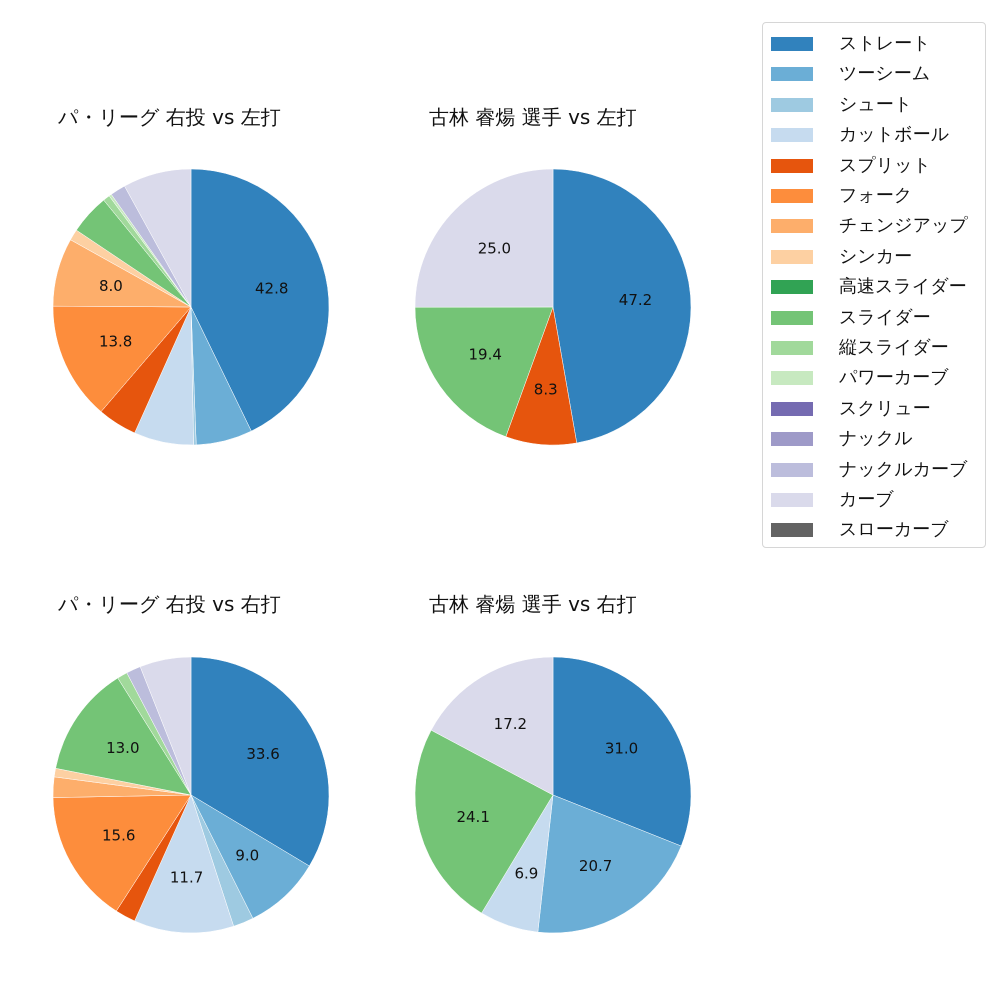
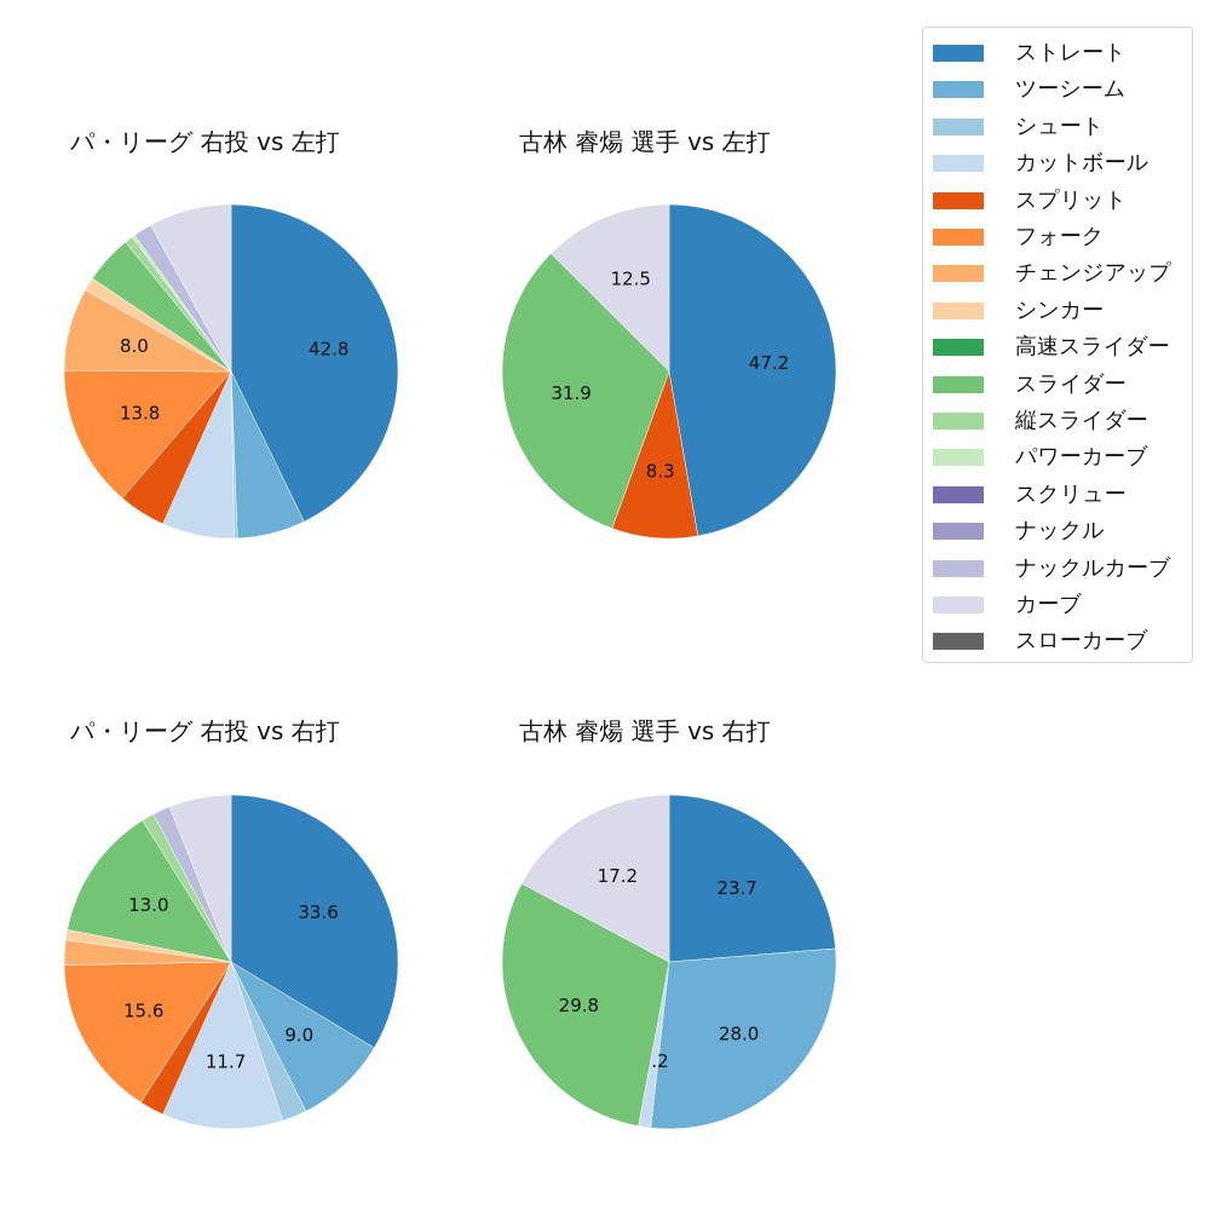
古林 睿煬 選手 vs 左打/スライダー: 19.4 -> 31.9
古林 睿煬 選手 vs 左打/カーブ: 25.0 -> 12.5
古林 睿煬 選手 vs 右打/ストレート: 31.0 -> 23.7
古林 睿煬 選手 vs 右打/ツーシーム: 20.7 -> 28.0
古林 睿煬 選手 vs 右打/カットボール: 6.9 -> 1.2
古林 睿煬 選手 vs 右打/スライダー: 24.1 -> 29.8
